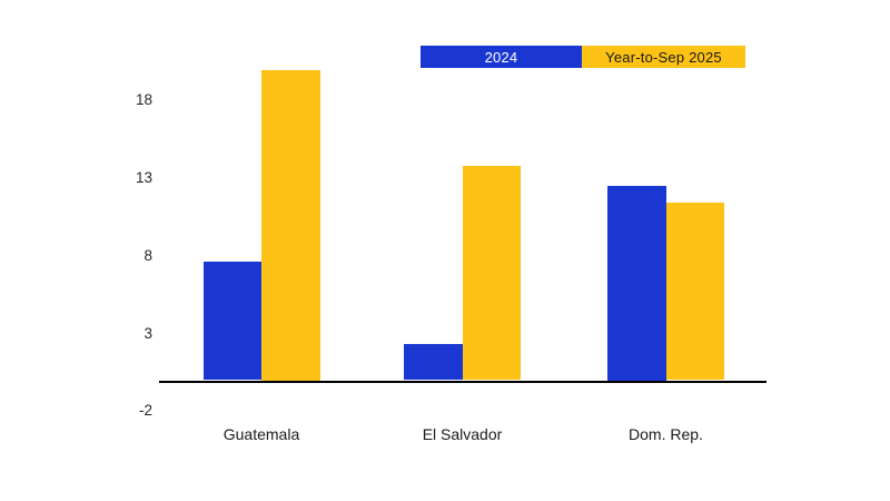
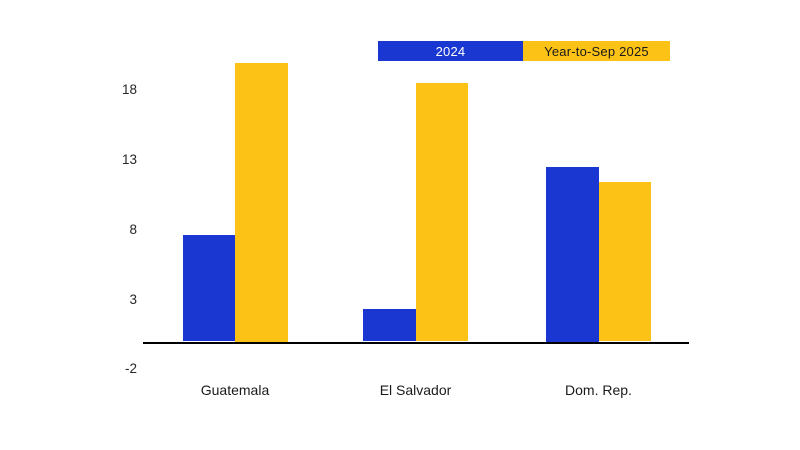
Year-to-Sep 2025/El Salvador: 13.8 -> 18.5
